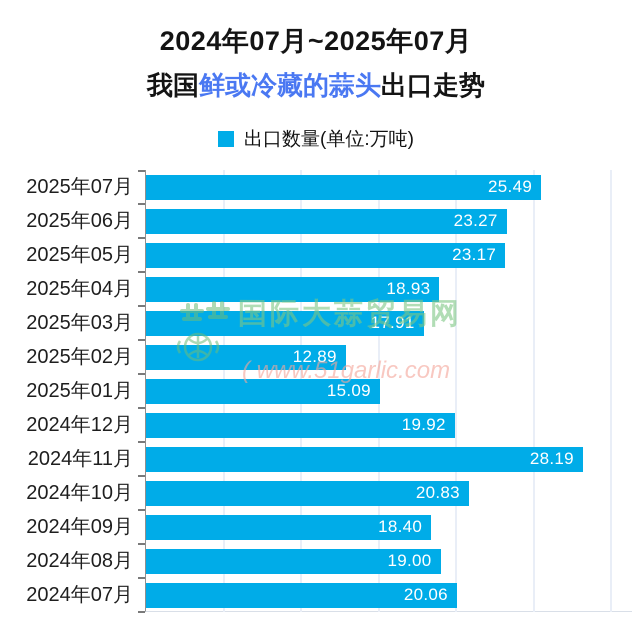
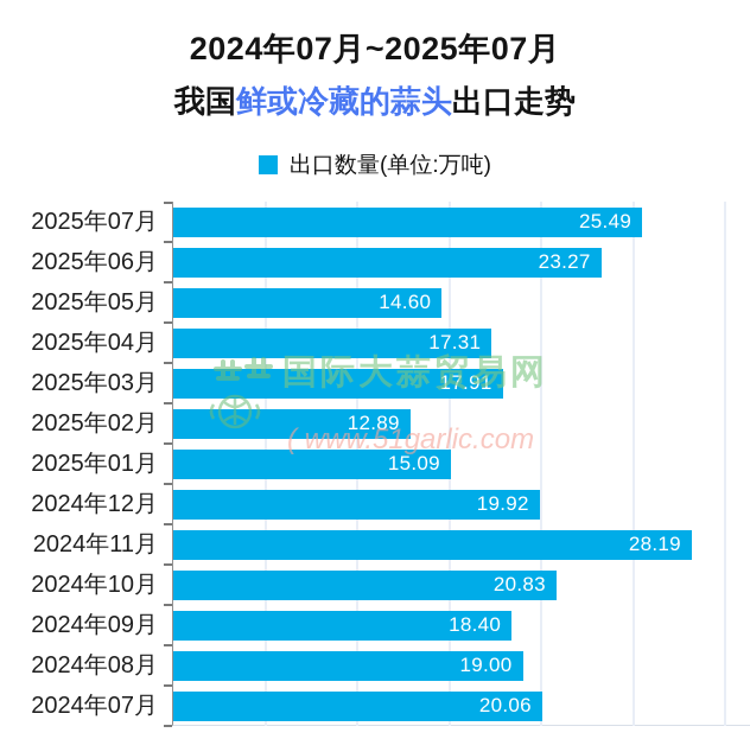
2025年05月: 23.17 -> 14.60
2025年04月: 18.93 -> 17.31
